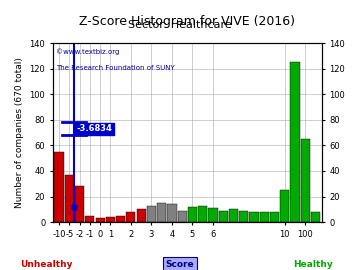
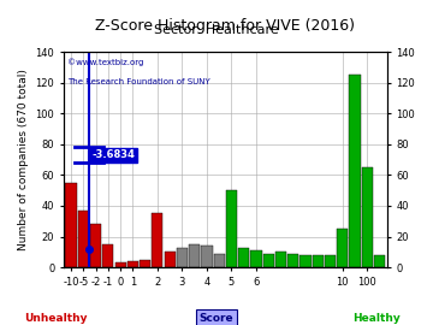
-1: 5 -> 15
2: 8 -> 35
5: 12 -> 50
